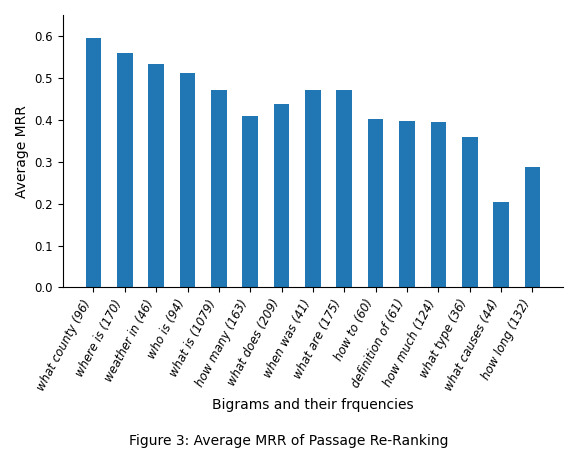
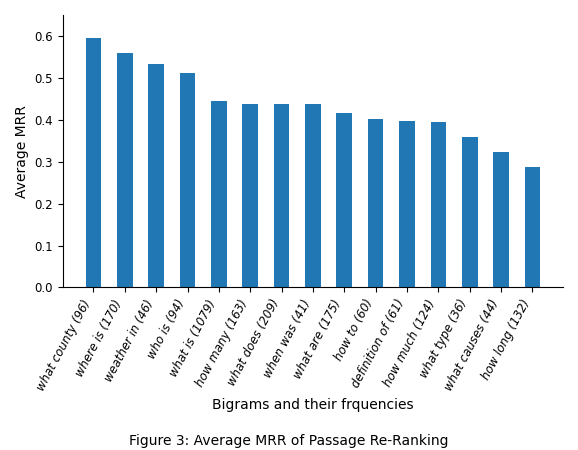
what is (1079): 0.470 -> 0.444
how many (163): 0.410 -> 0.438
when was (41): 0.470 -> 0.437
what are (175): 0.470 -> 0.416
what causes (44): 0.205 -> 0.323
